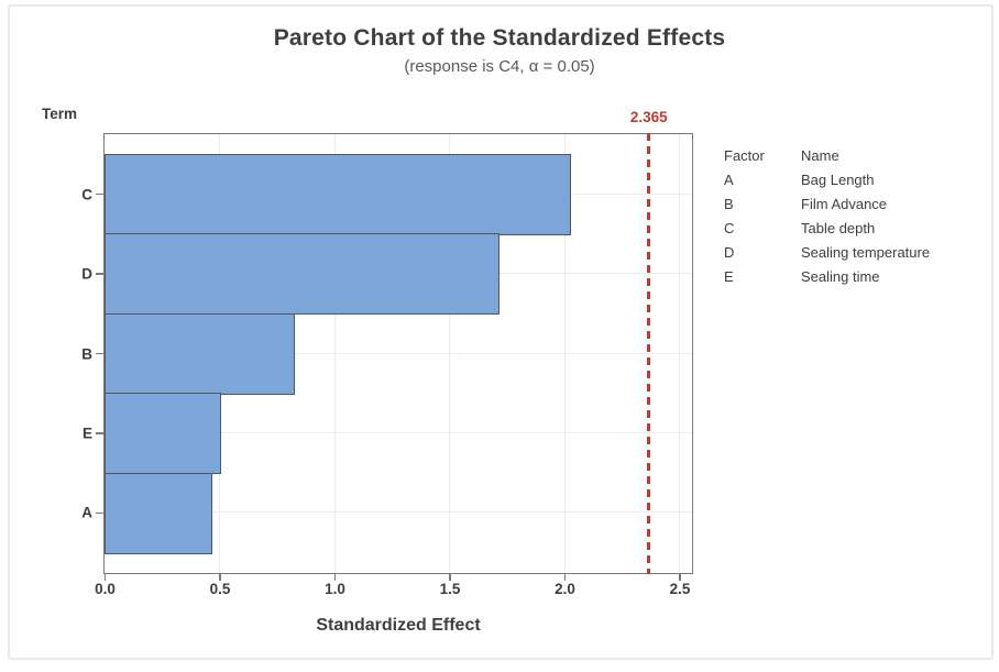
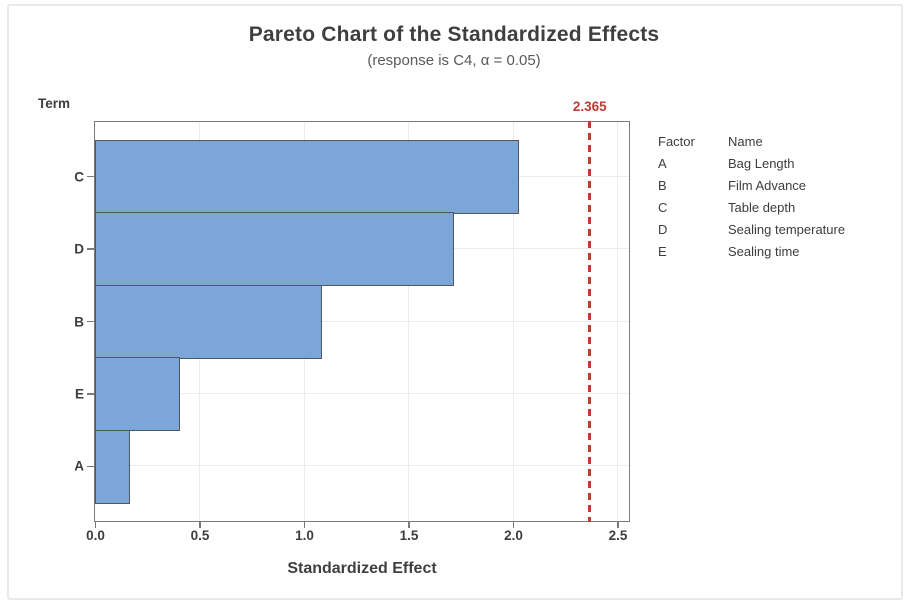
B: 0.82 -> 1.08
E: 0.50 -> 0.40
A: 0.46 -> 0.16
